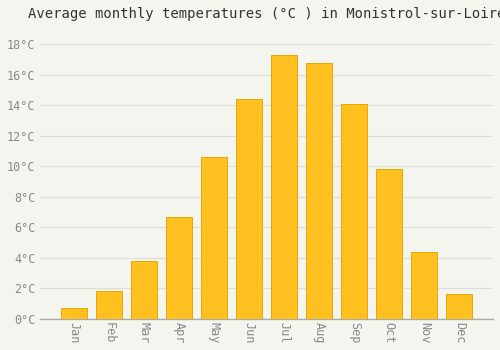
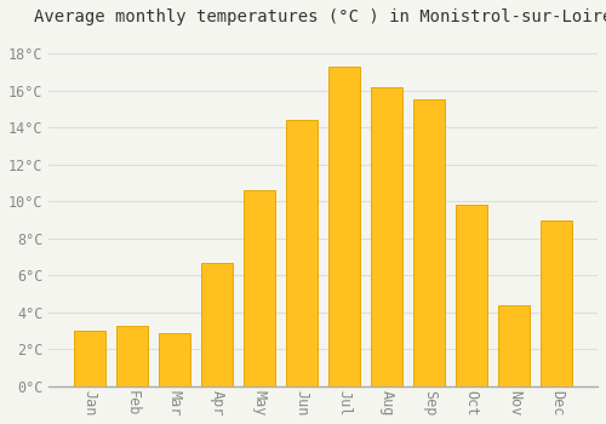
Jan: 0.7°C -> 3.0°C
Feb: 1.8°C -> 3.3°C
Mar: 3.8°C -> 2.9°C
Aug: 16.8°C -> 16.2°C
Sep: 14.1°C -> 15.5°C
Dec: 1.6°C -> 9.0°C
